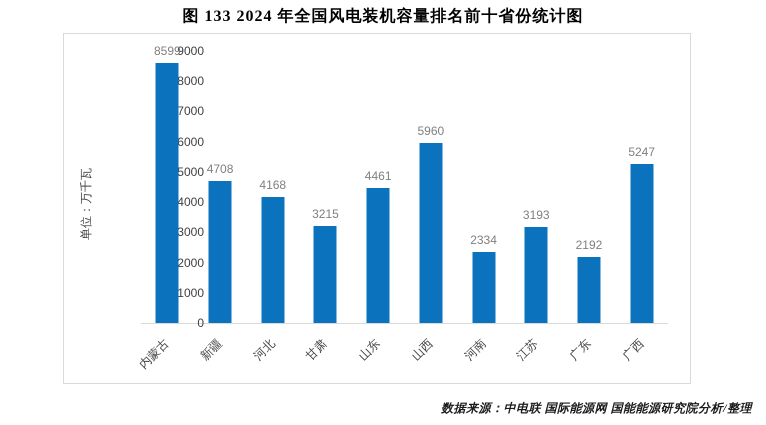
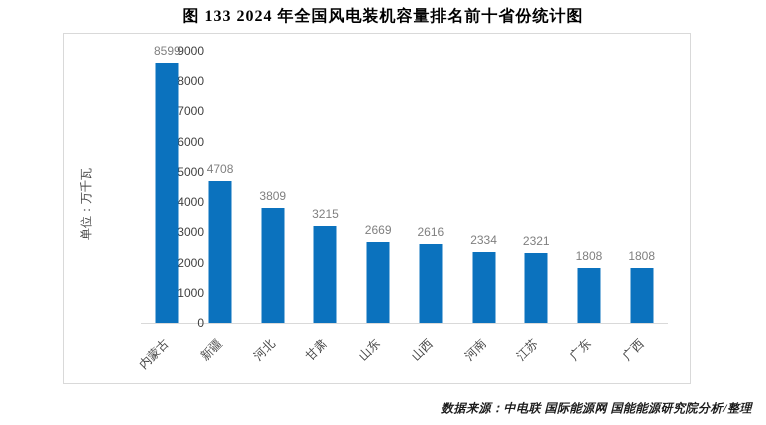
河北: 4168 -> 3809
山东: 4461 -> 2669
山西: 5960 -> 2616
江苏: 3193 -> 2321
广东: 2192 -> 1808
广西: 5247 -> 1808
